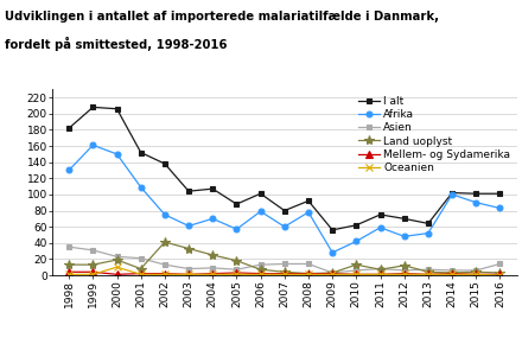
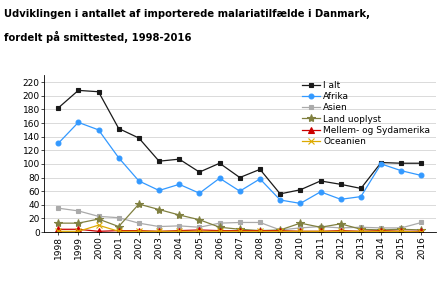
Afrika/2009: 28 -> 47
